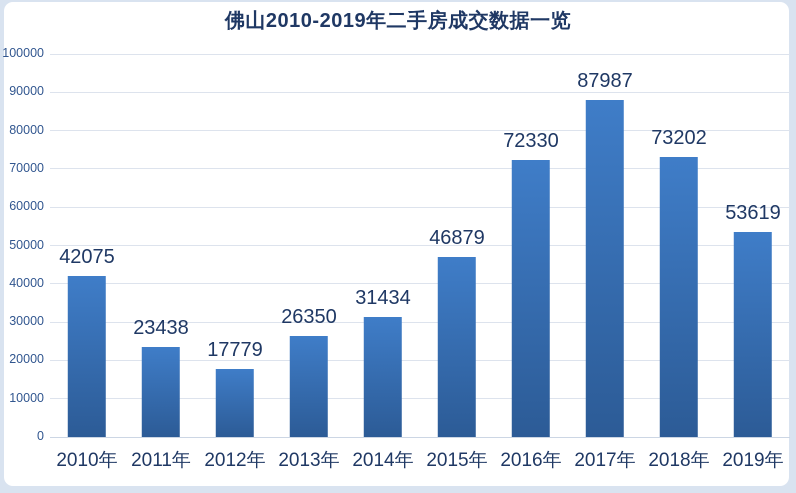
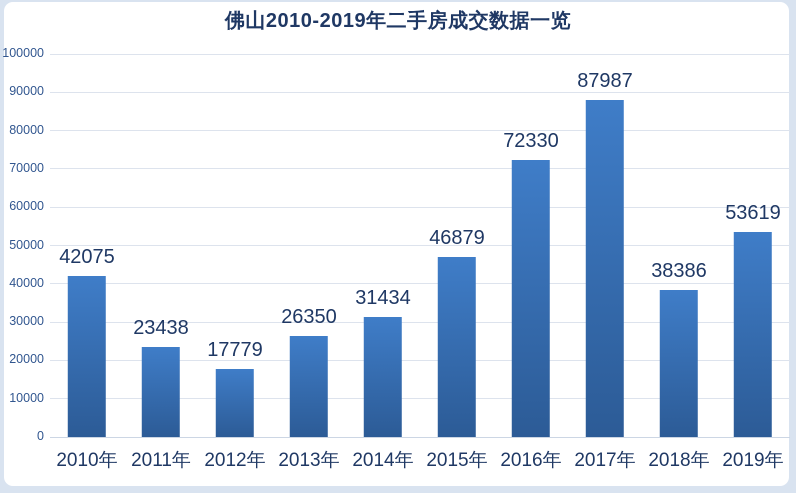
2018年: 73202 -> 38386
